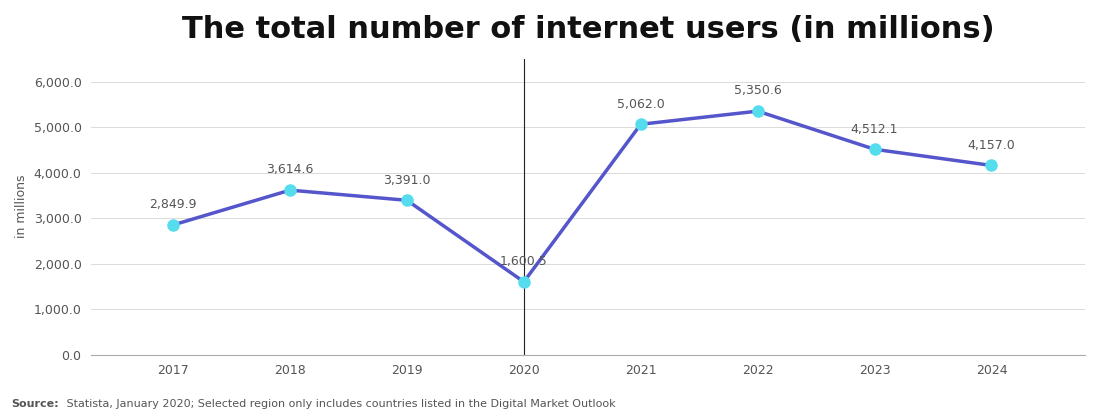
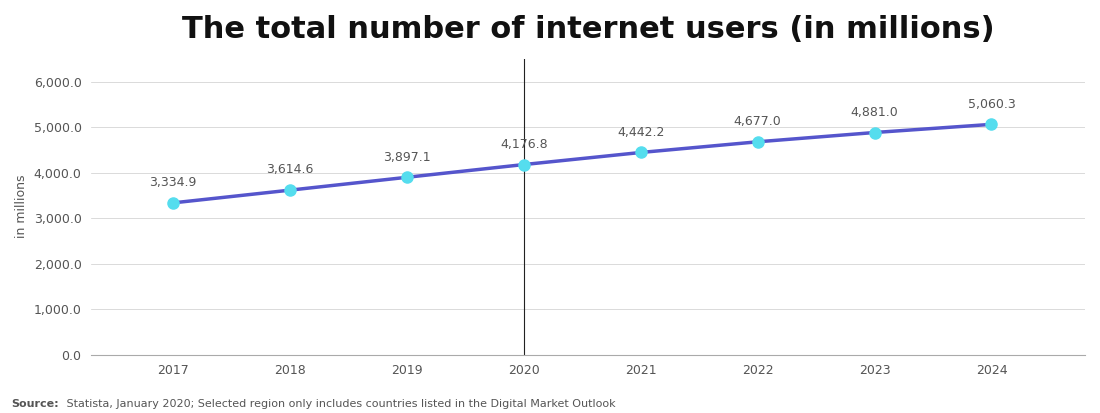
2017: 2,849.9 -> 3,334.9
2019: 3,391.0 -> 3,897.1
2020: 1,600.5 -> 4,176.8
2021: 5,062.0 -> 4,442.2
2022: 5,350.6 -> 4,677.0
2023: 4,512.1 -> 4,881.0
2024: 4,157.0 -> 5,060.3
